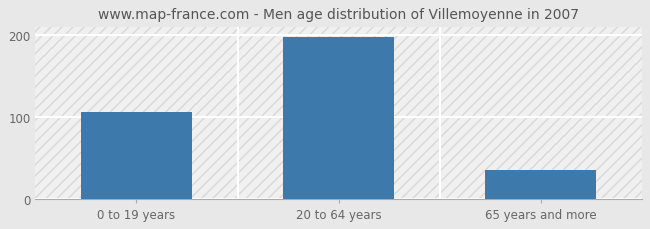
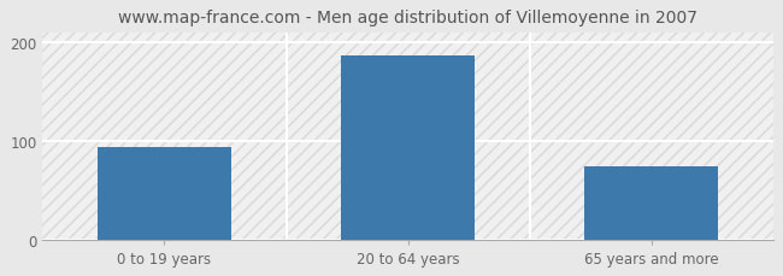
0 to 19 years: 106 -> 94
20 to 64 years: 197 -> 186
65 years and more: 35 -> 74
